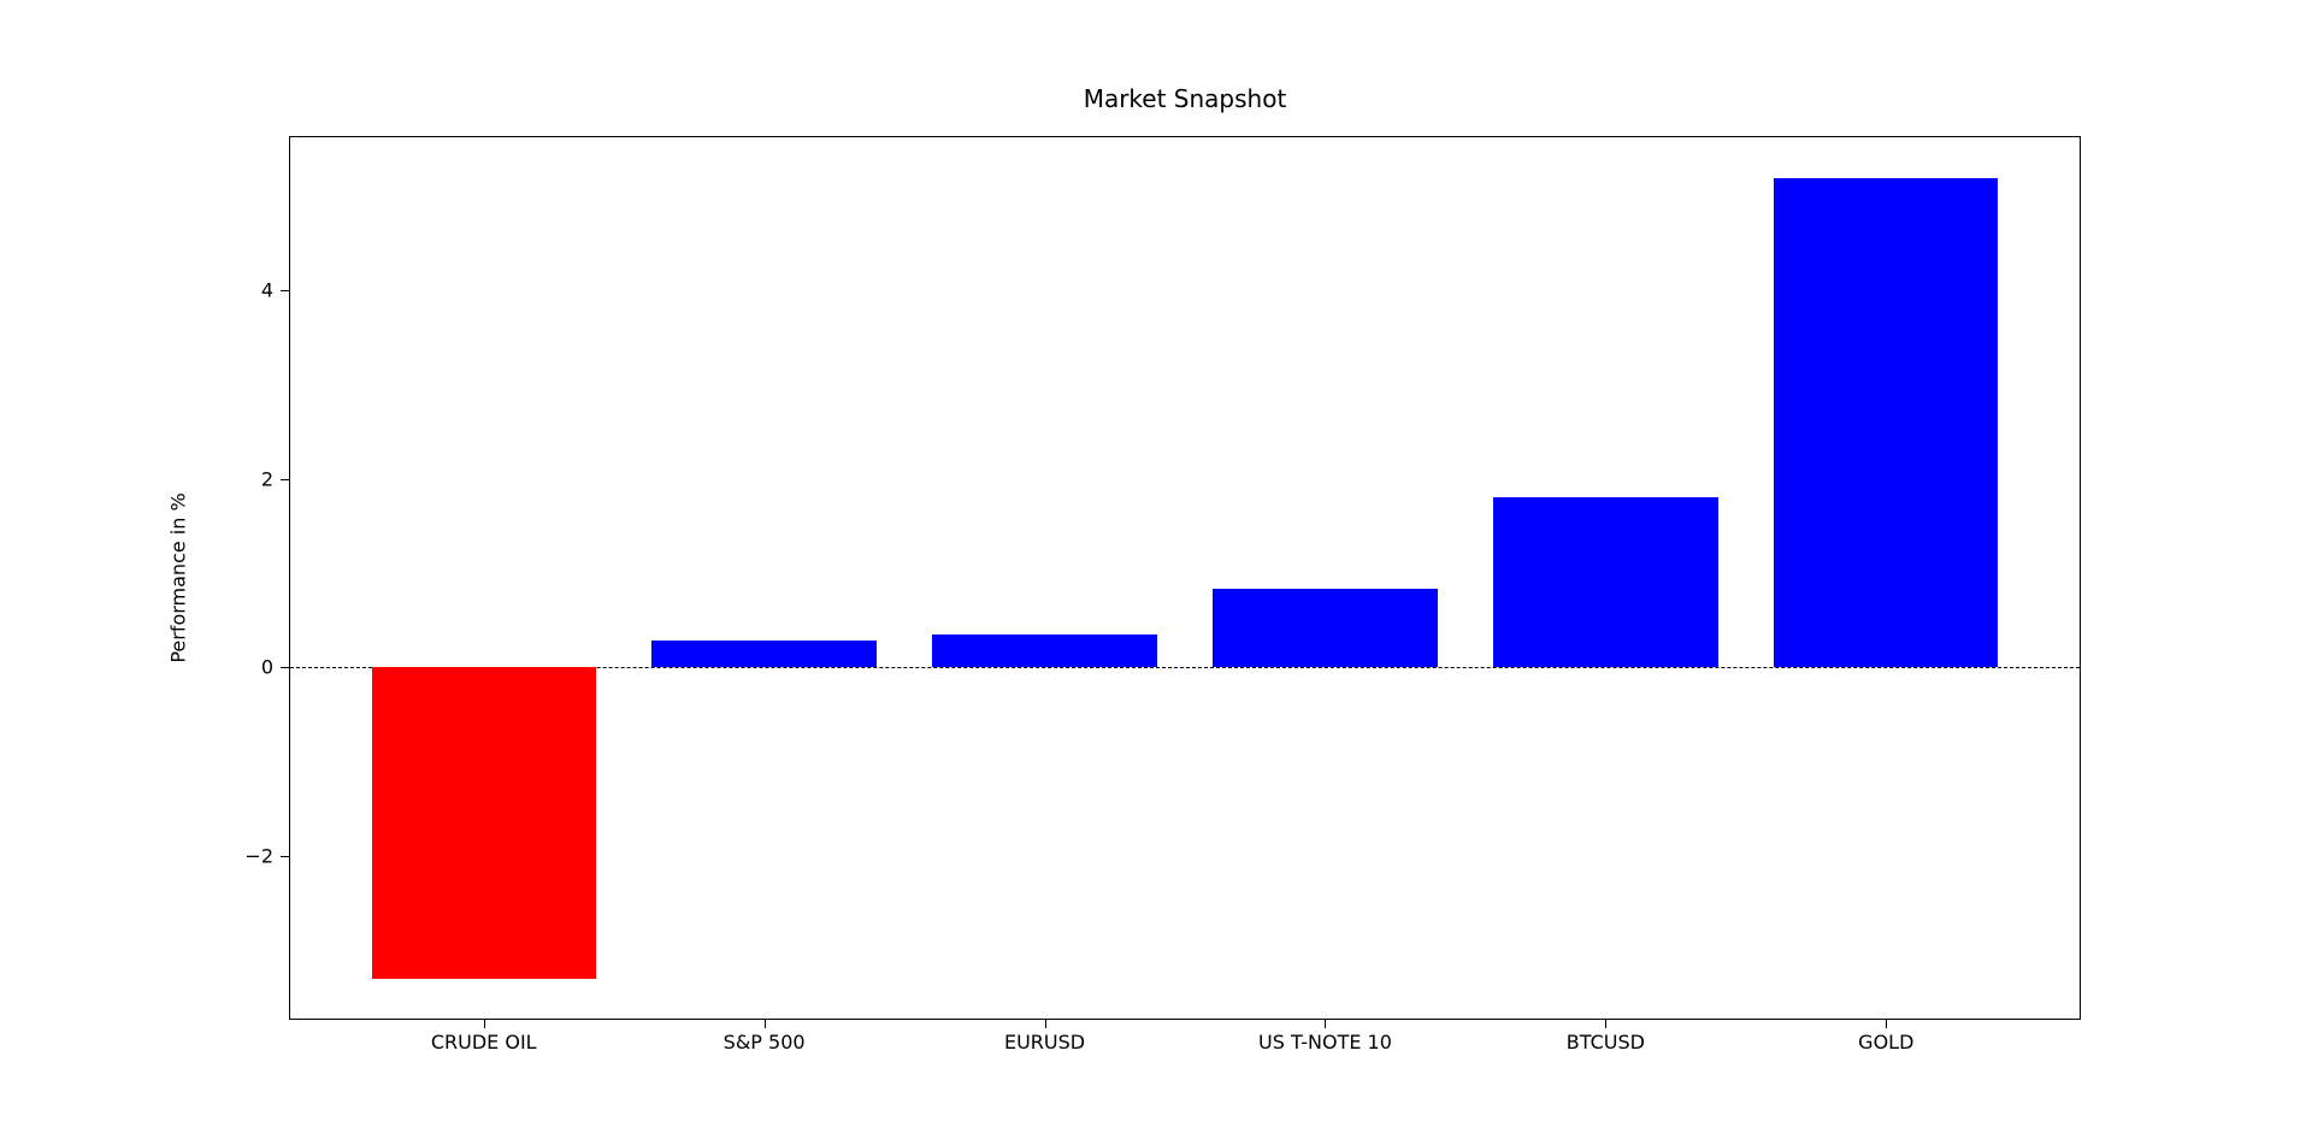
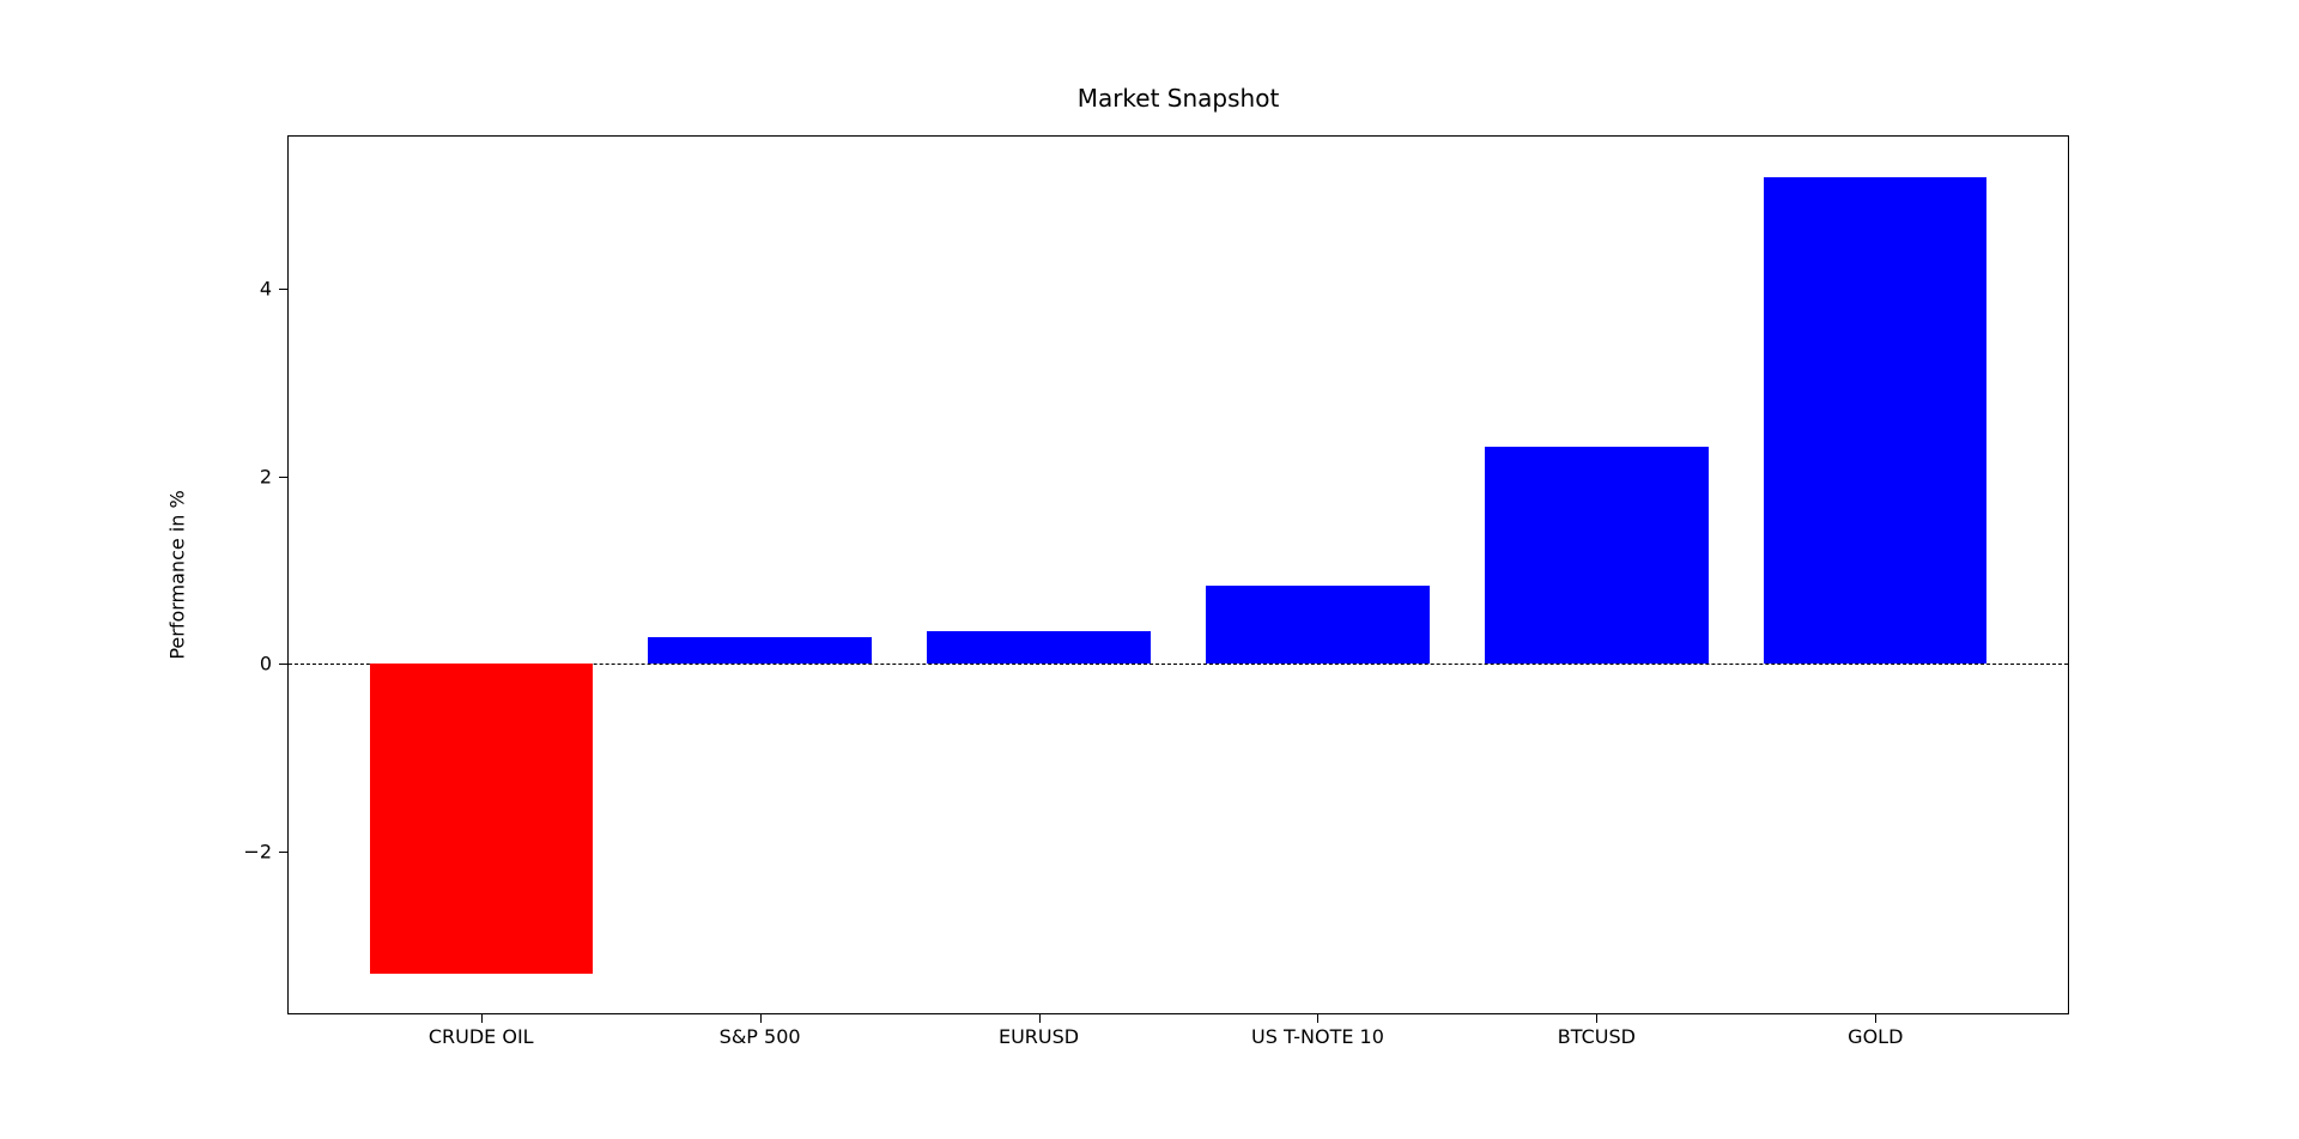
BTCUSD: 1.8 -> 2.3
